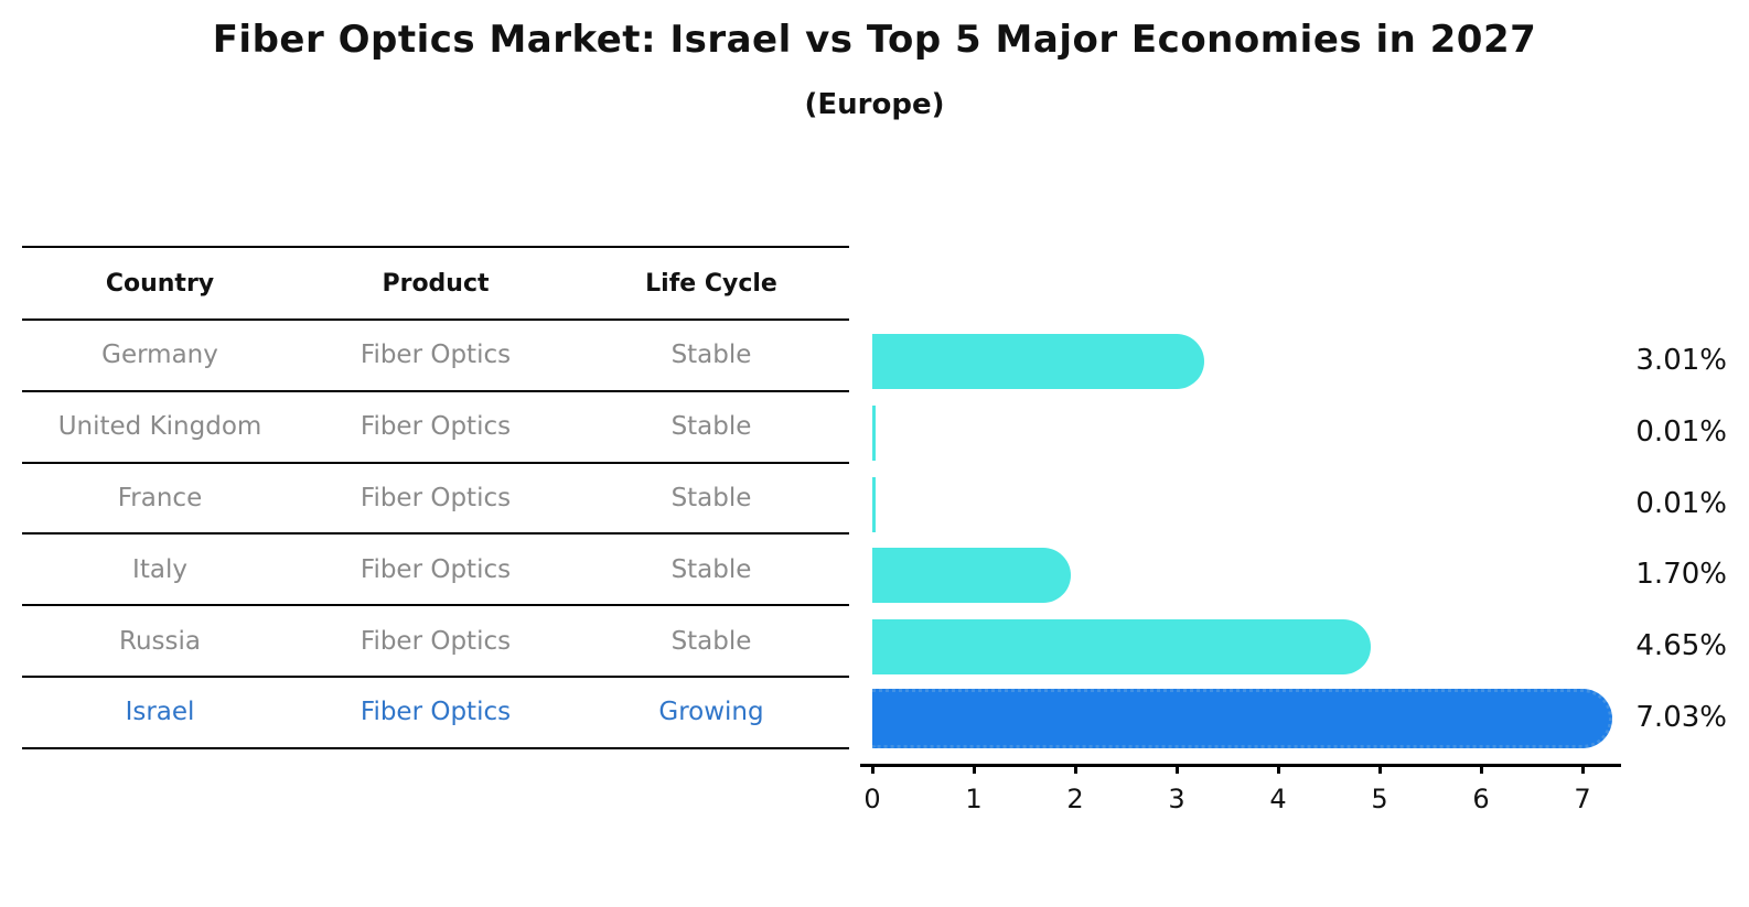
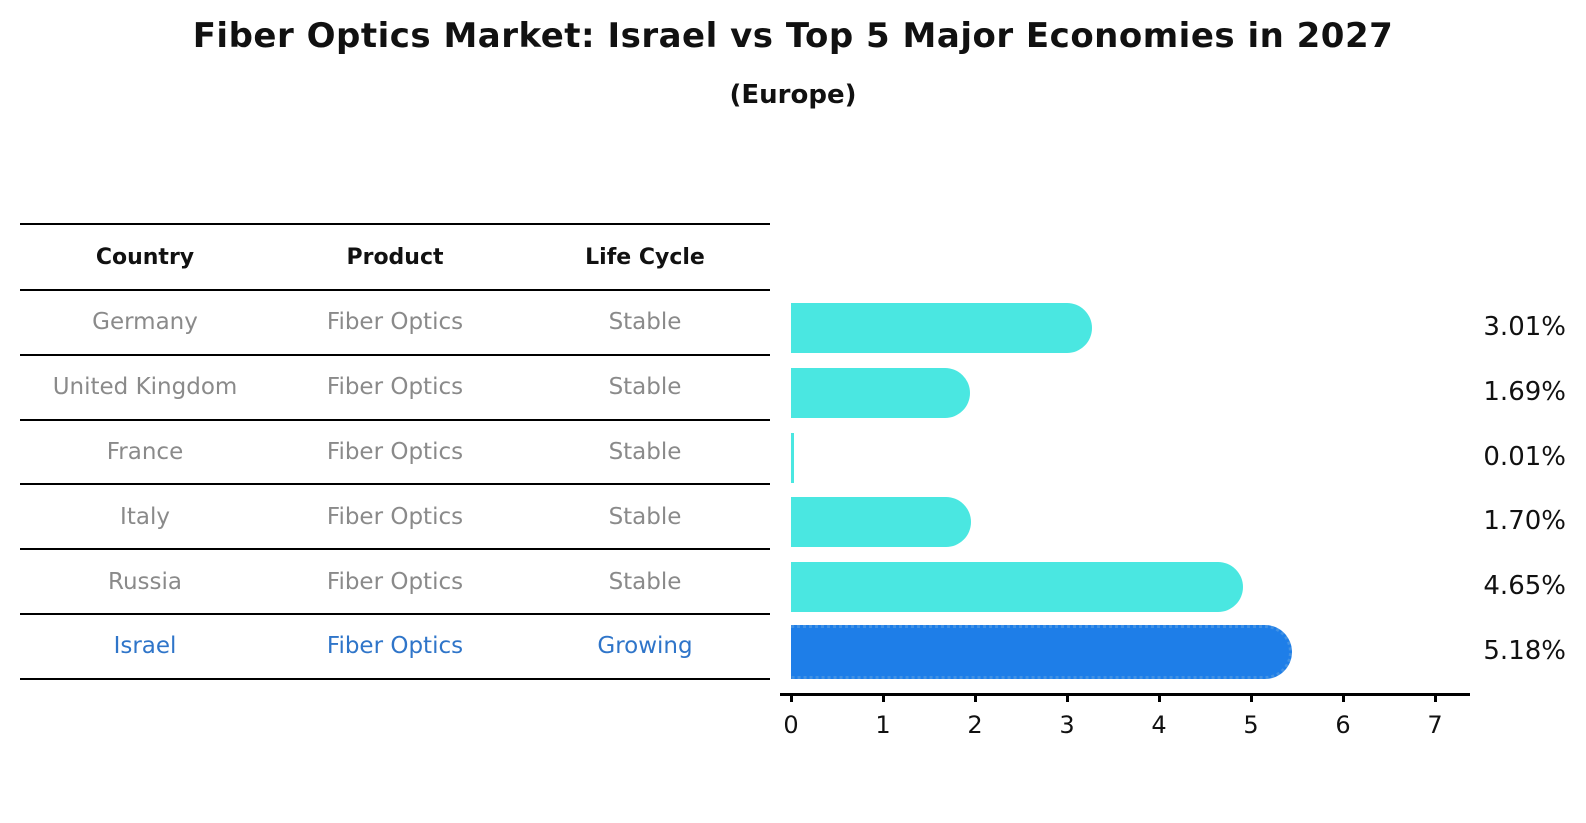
United Kingdom: 0.01% -> 1.69%
Israel: 7.03% -> 5.18%
